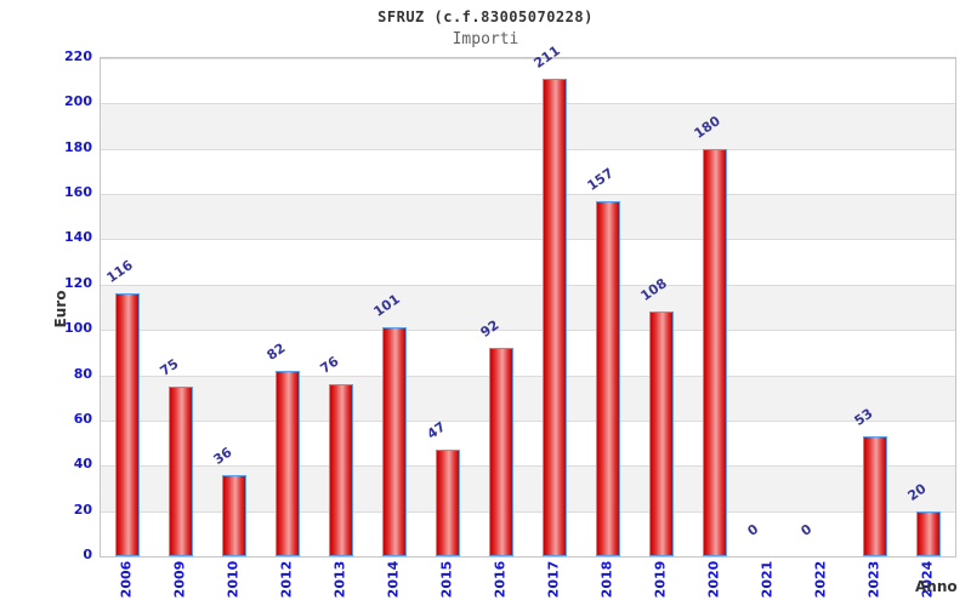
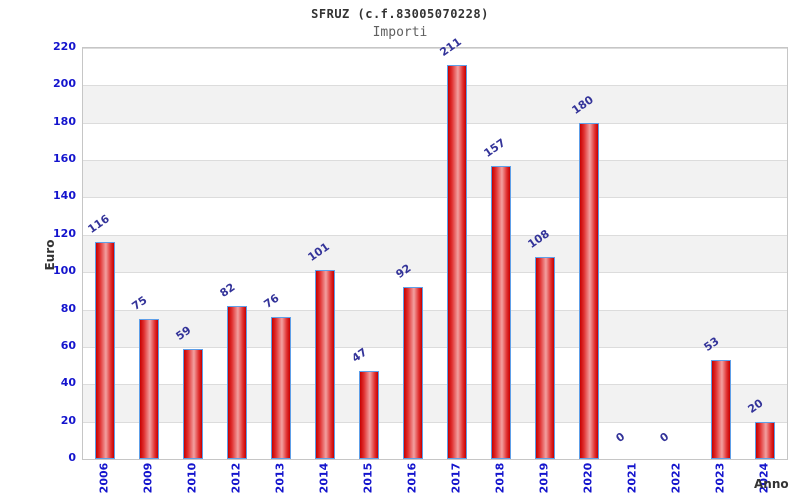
2010: 36 -> 59
